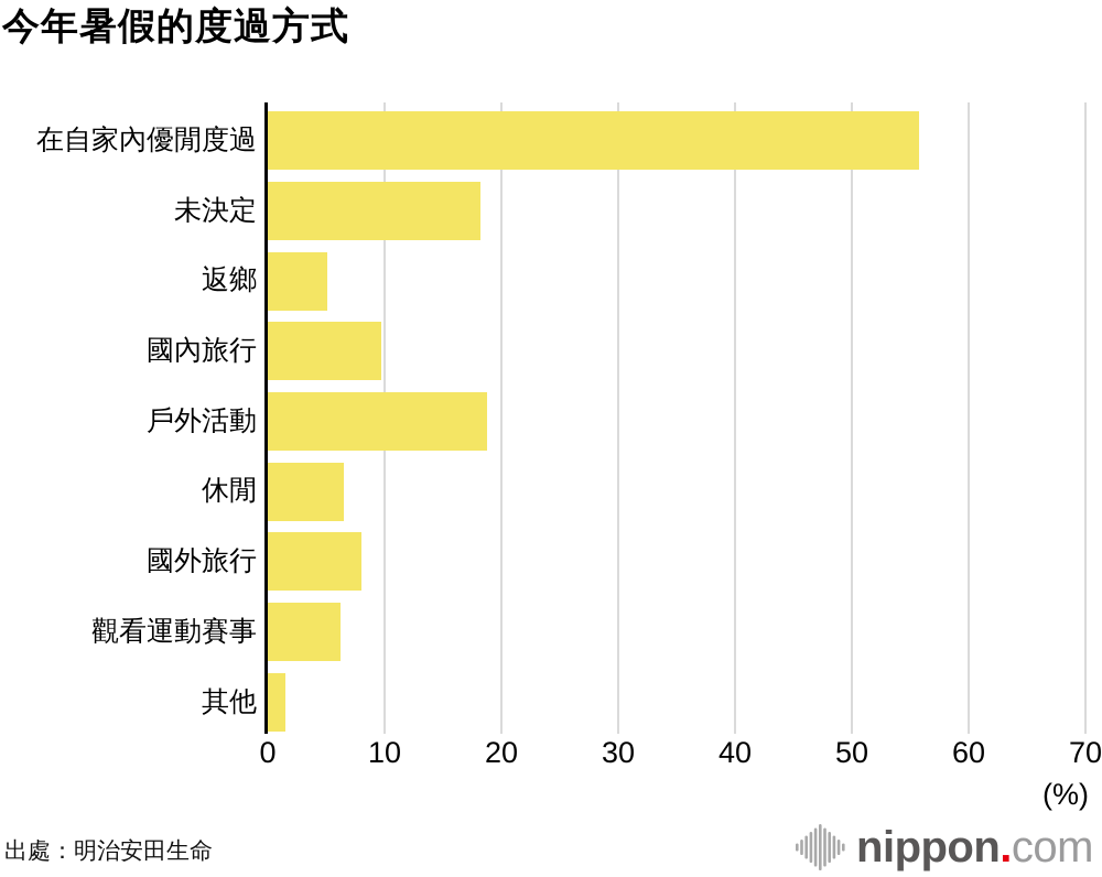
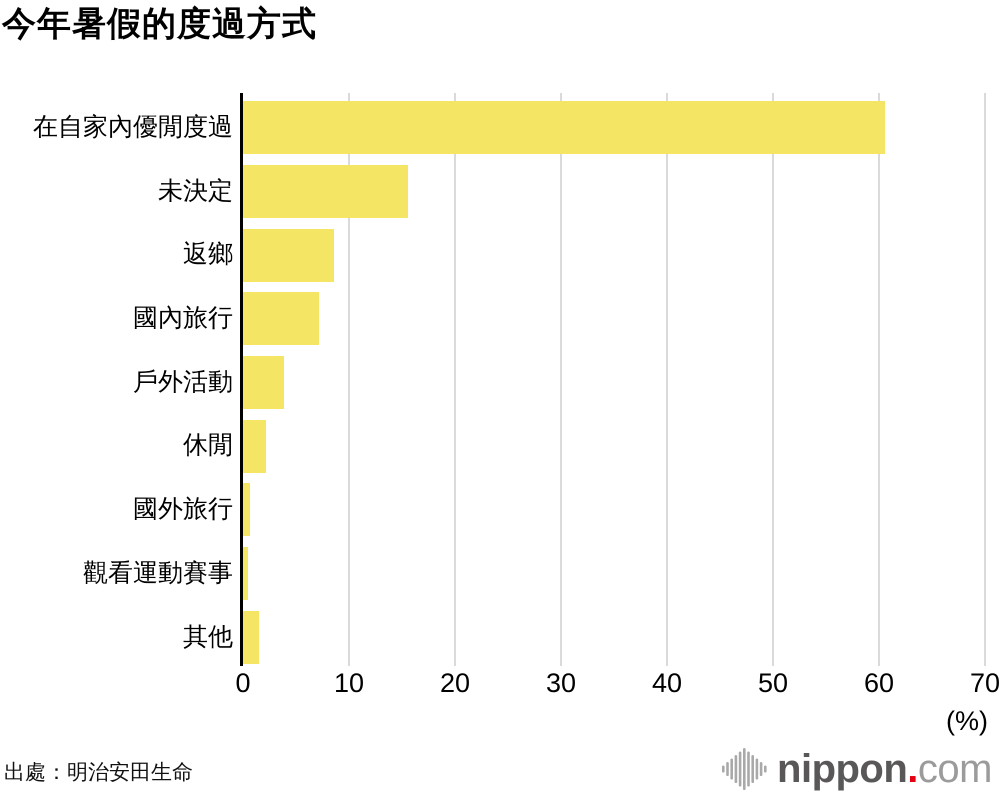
在自家內優閒度過: 55.8 -> 60.6
未決定: 18.2 -> 15.6
返鄉: 5.1 -> 8.6
國內旅行: 9.7 -> 7.2
戶外活動: 18.8 -> 3.9
休閒: 6.5 -> 2.2
國外旅行: 8.0 -> 0.7
觀看運動賽事: 6.2 -> 0.5
